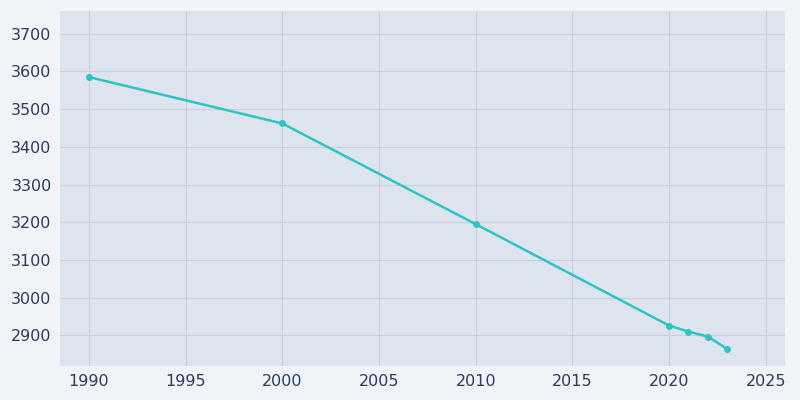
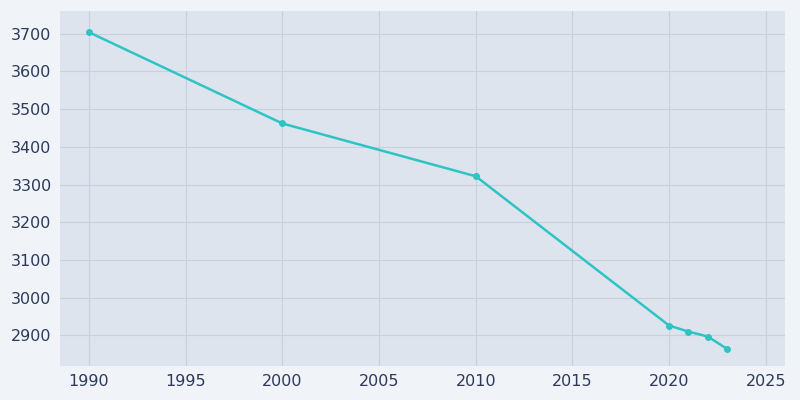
1990: 3585 -> 3704
2010: 3195 -> 3322
